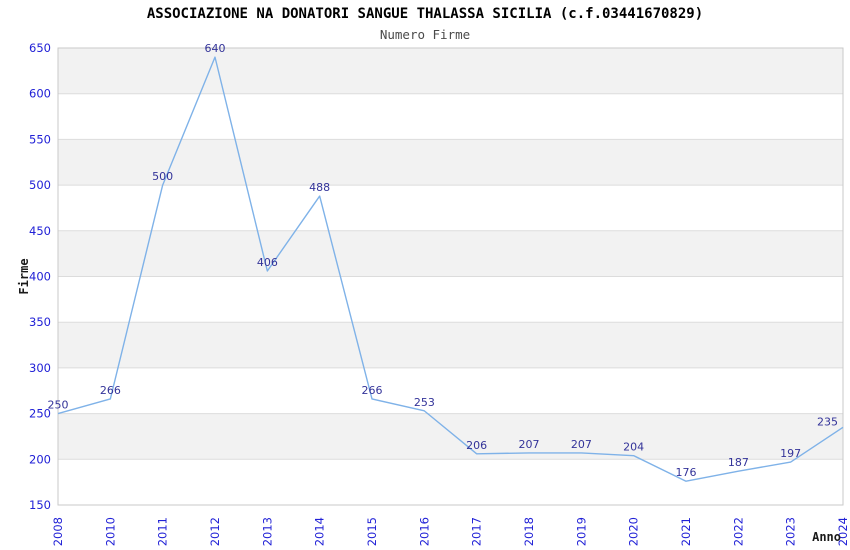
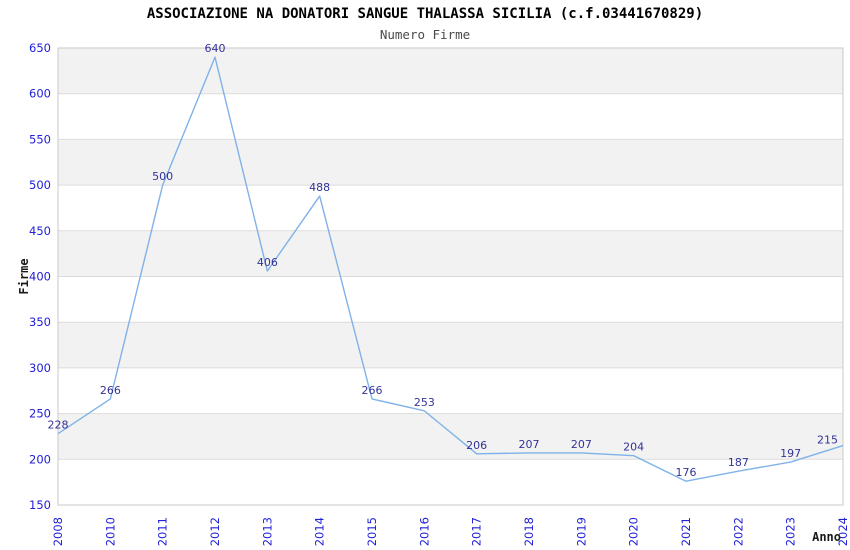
2008: 250 -> 228
2024: 235 -> 215
